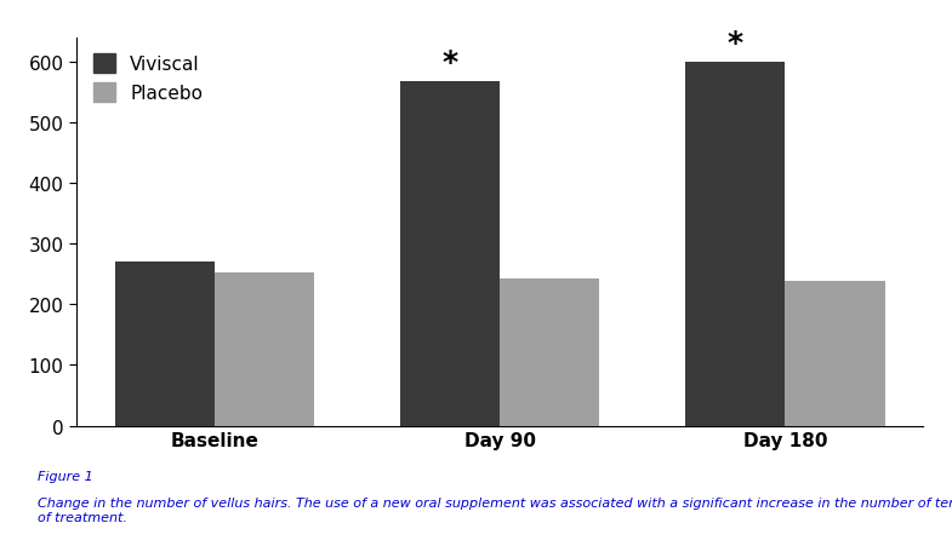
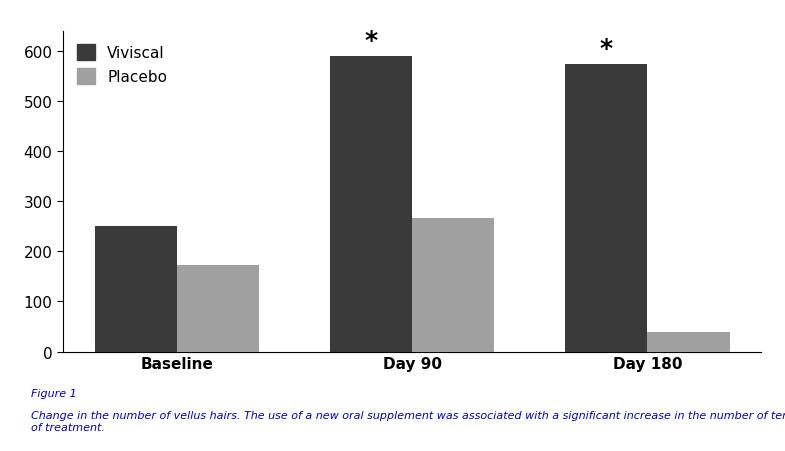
Viviscal/Baseline: 270 -> 250
Placebo/Baseline: 252 -> 172
Viviscal/Day 90: 568 -> 590
Placebo/Day 90: 242 -> 266
Viviscal/Day 180: 600 -> 574
Placebo/Day 180: 238 -> 40
